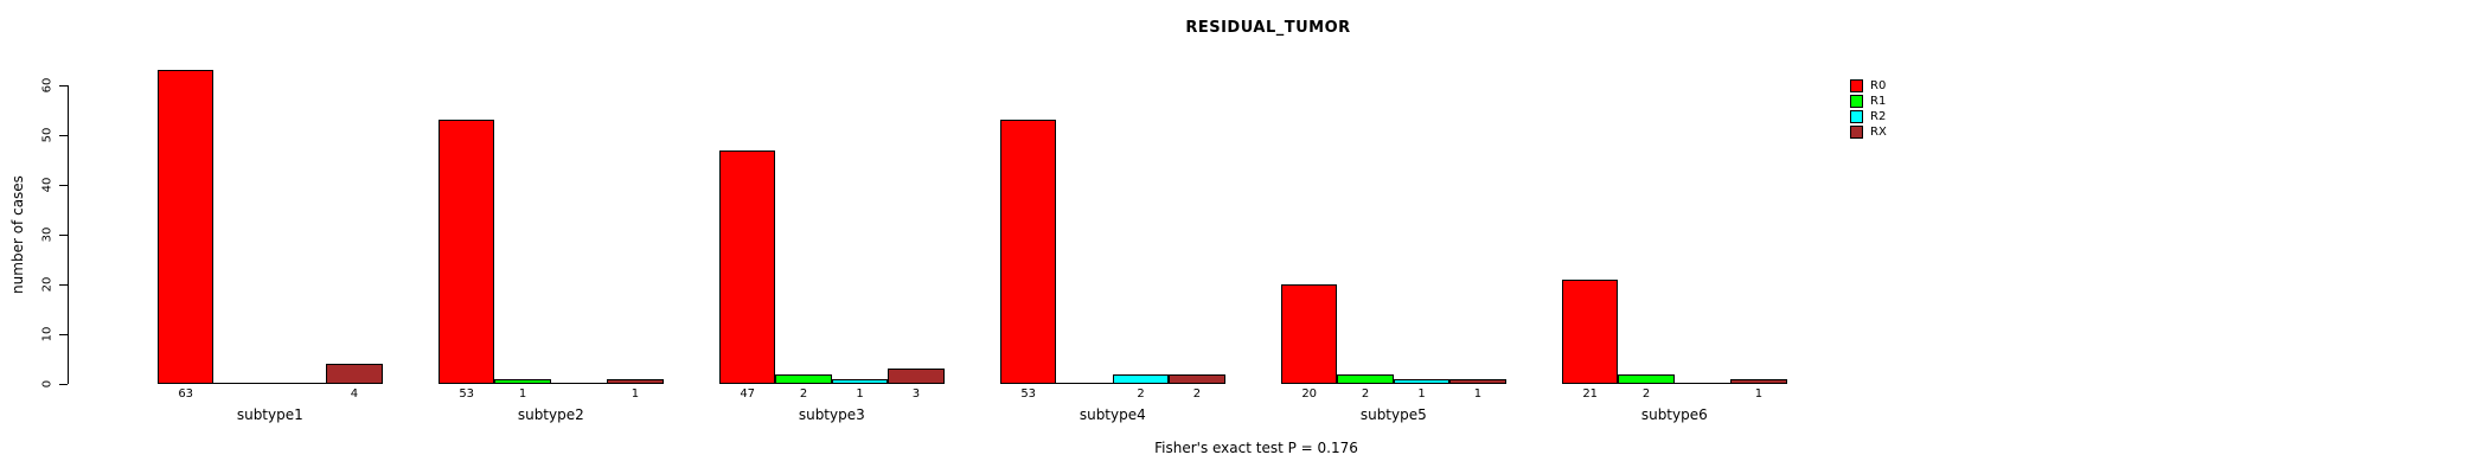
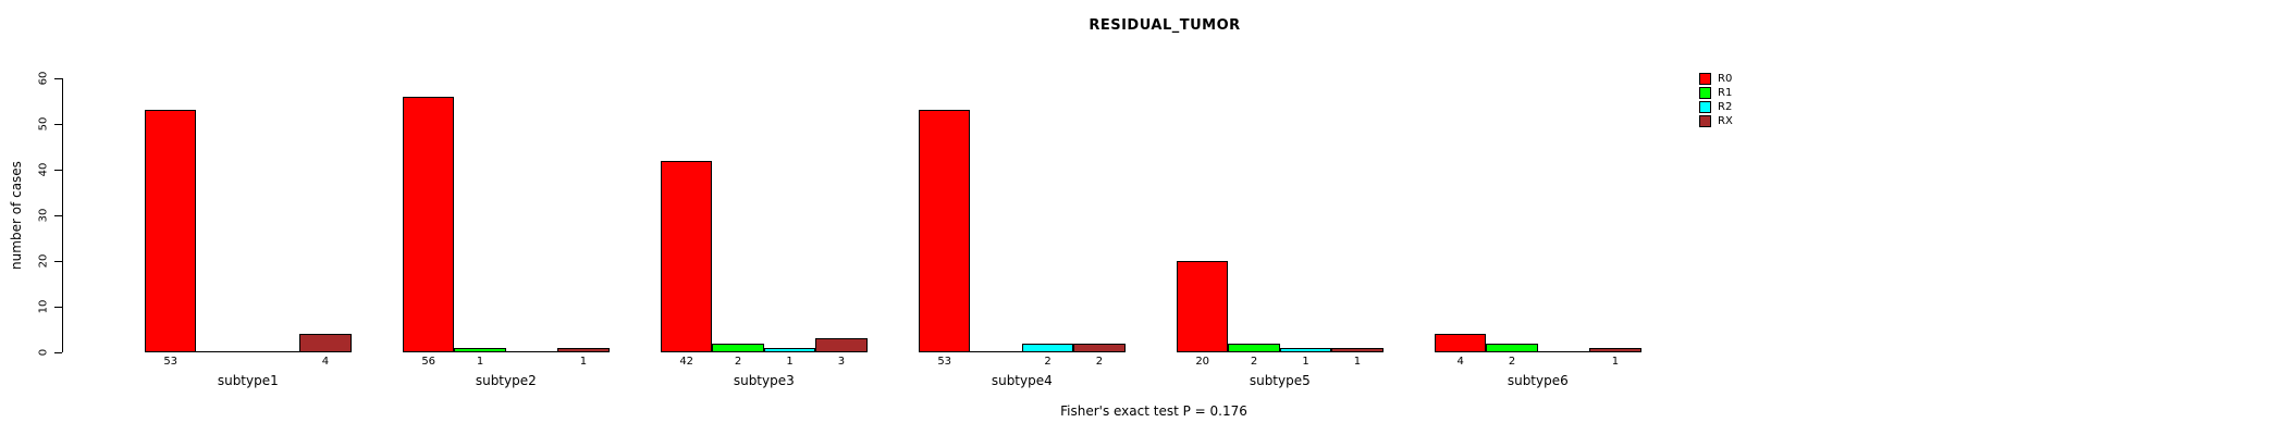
R0/subtype1: 63 -> 53
R0/subtype2: 53 -> 56
R0/subtype3: 47 -> 42
R0/subtype6: 21 -> 4
